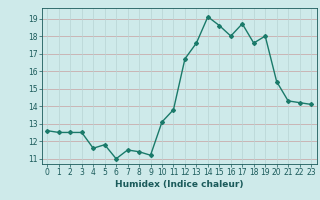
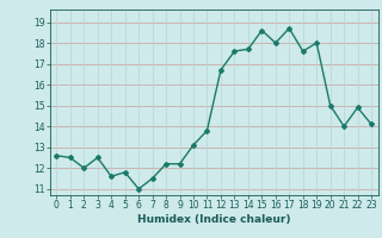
2: 12.5 -> 12.0
8: 11.4 -> 12.2
9: 11.2 -> 12.2
14: 19.1 -> 17.7
20: 15.4 -> 15.0
21: 14.3 -> 14.0
22: 14.2 -> 14.9
